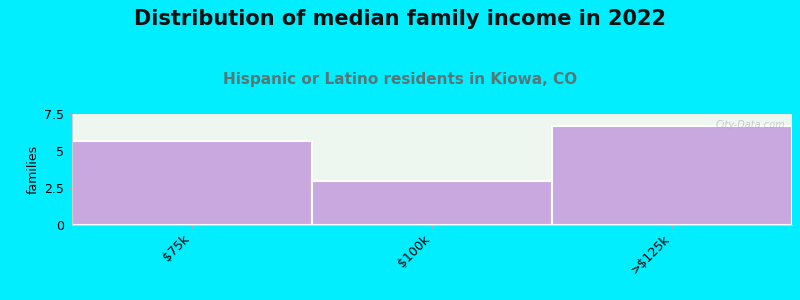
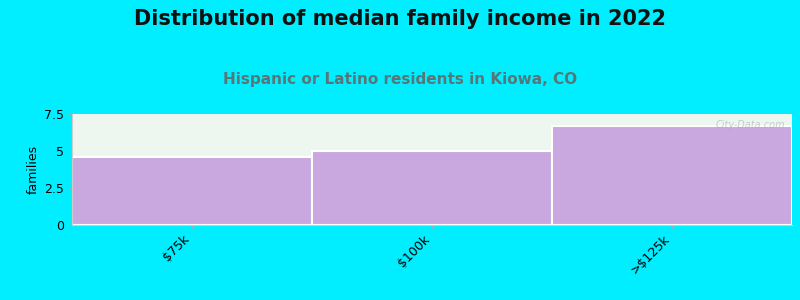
$75k: 5.7 -> 4.6
$100k: 3.0 -> 5.0
